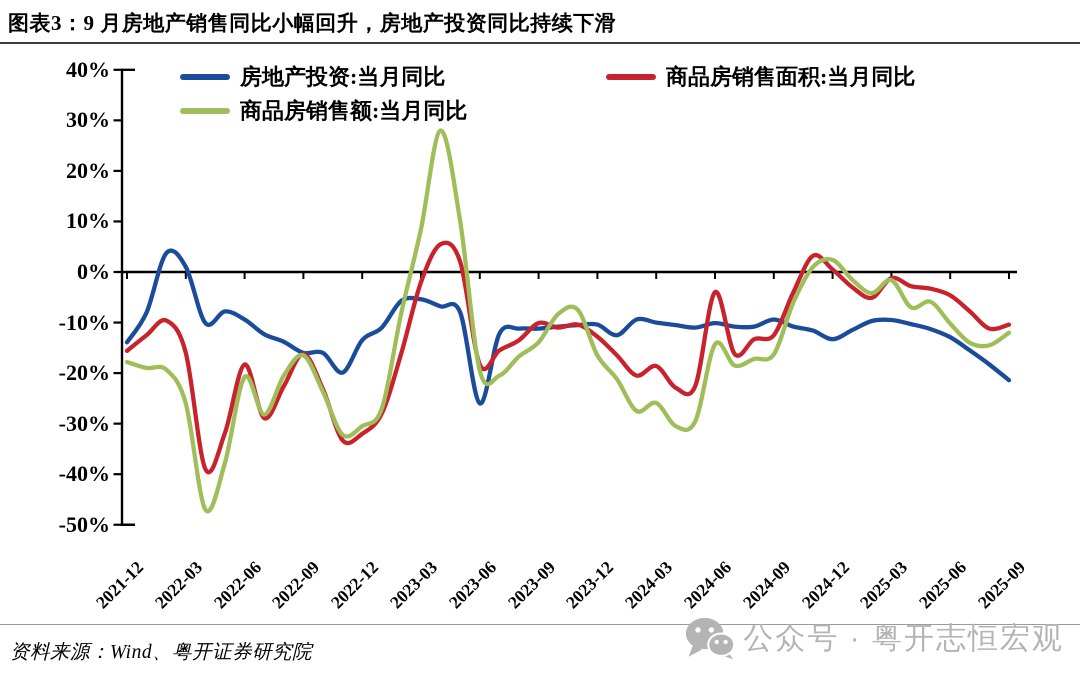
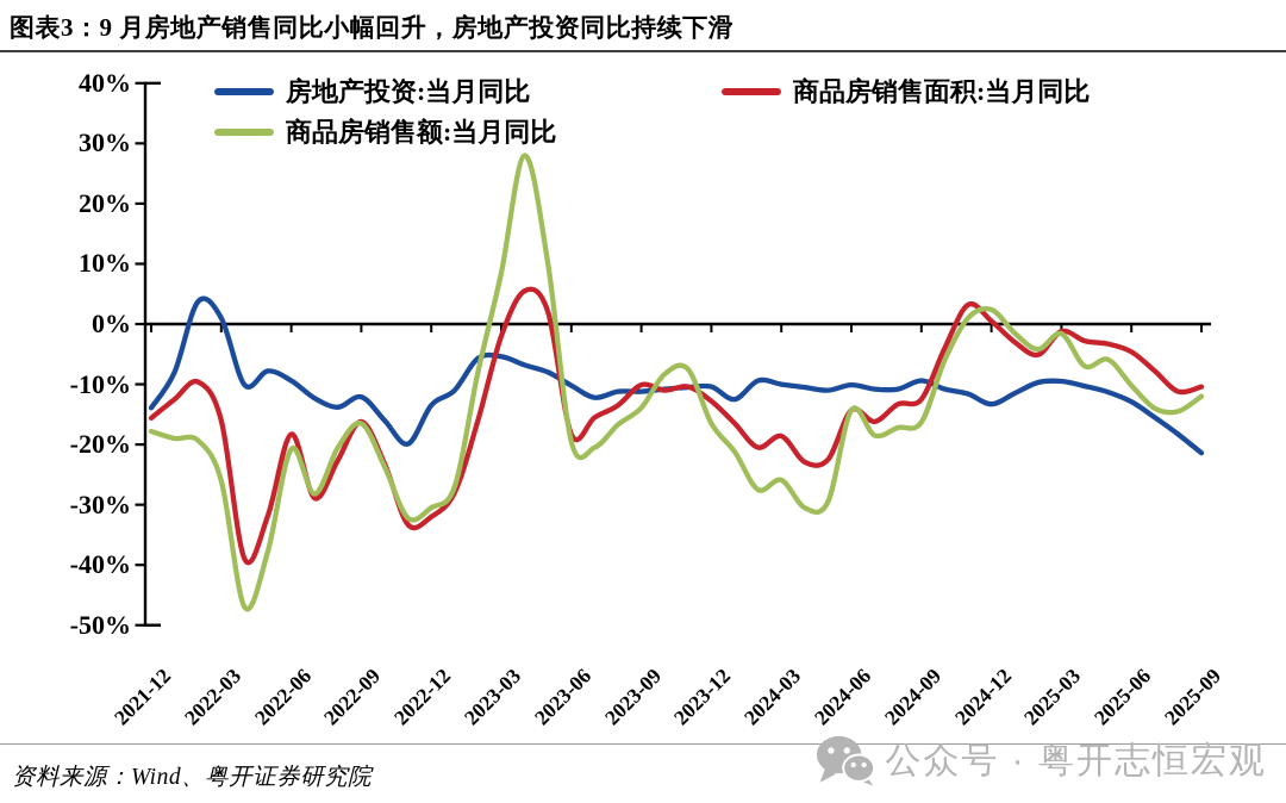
房地产投资:当月同比/2022-09: -16% -> -12%
房地产投资:当月同比/2023-06: -26% -> -10%
商品房销售面积:当月同比/2024-06: -4% -> -14%
